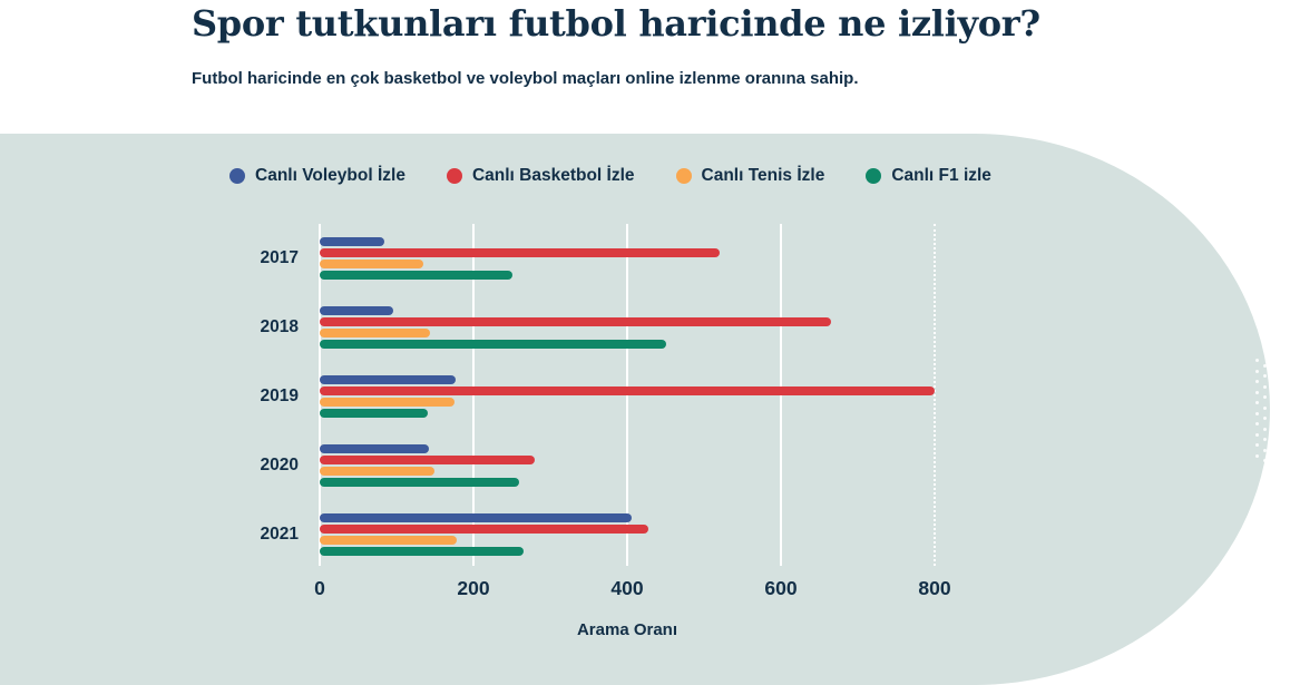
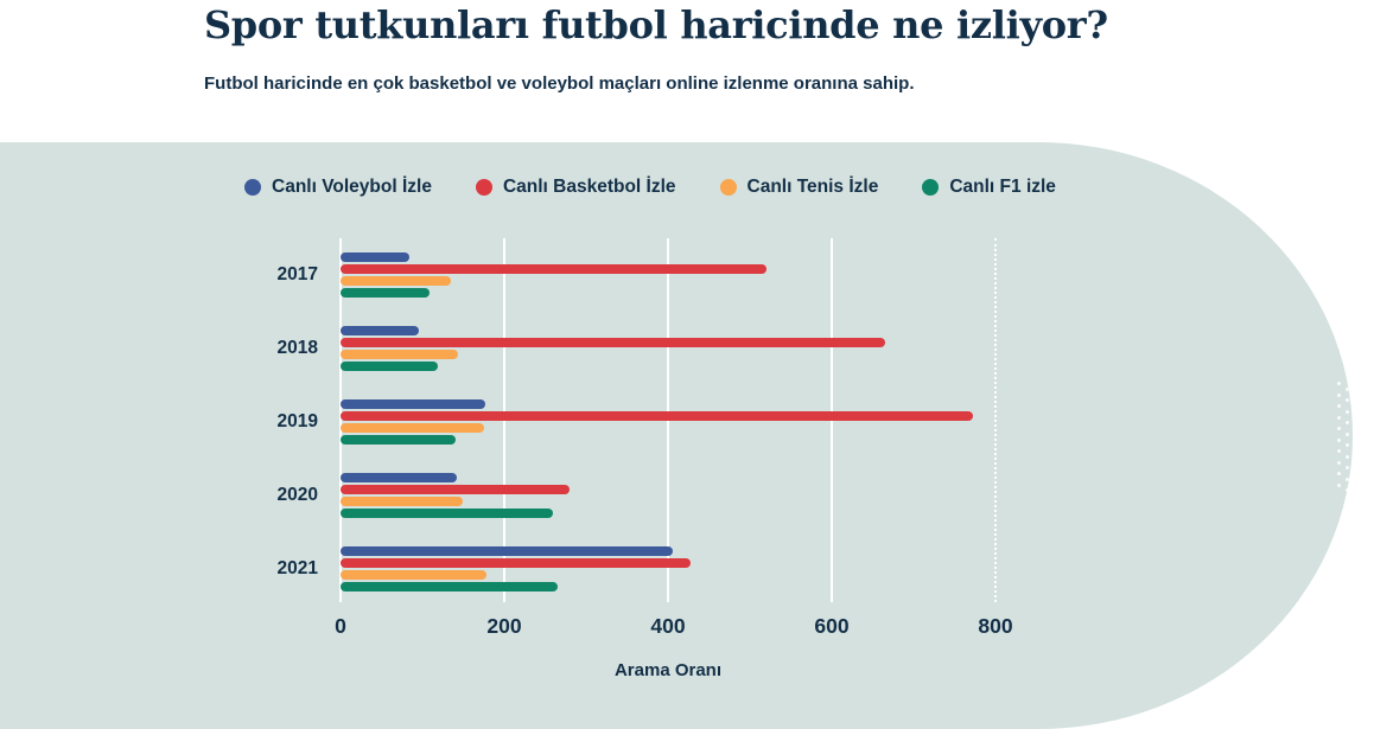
Canlı F1 izle/2017: 250 -> 110
Canlı F1 izle/2018: 450 -> 120
Canlı Basketbol İzle/2019: 800 -> 770
